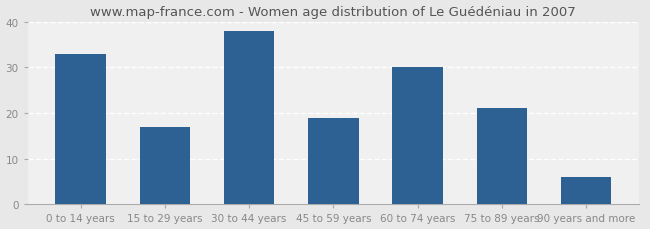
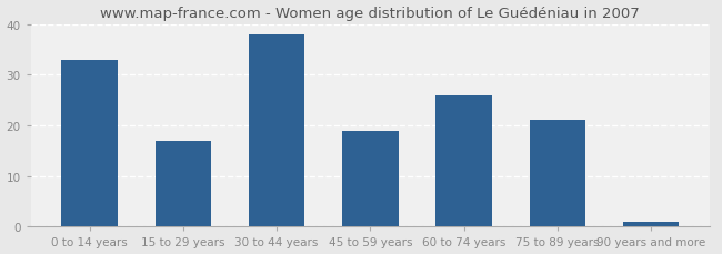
60 to 74 years: 30 -> 26
90 years and more: 6 -> 1
